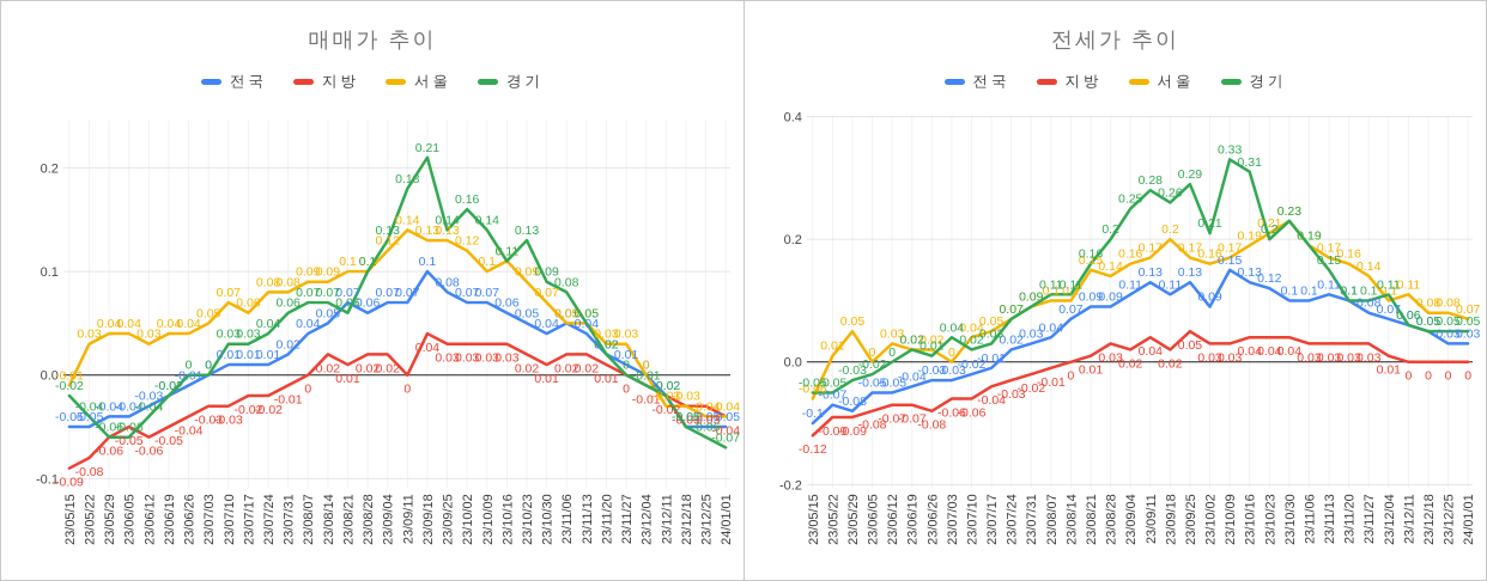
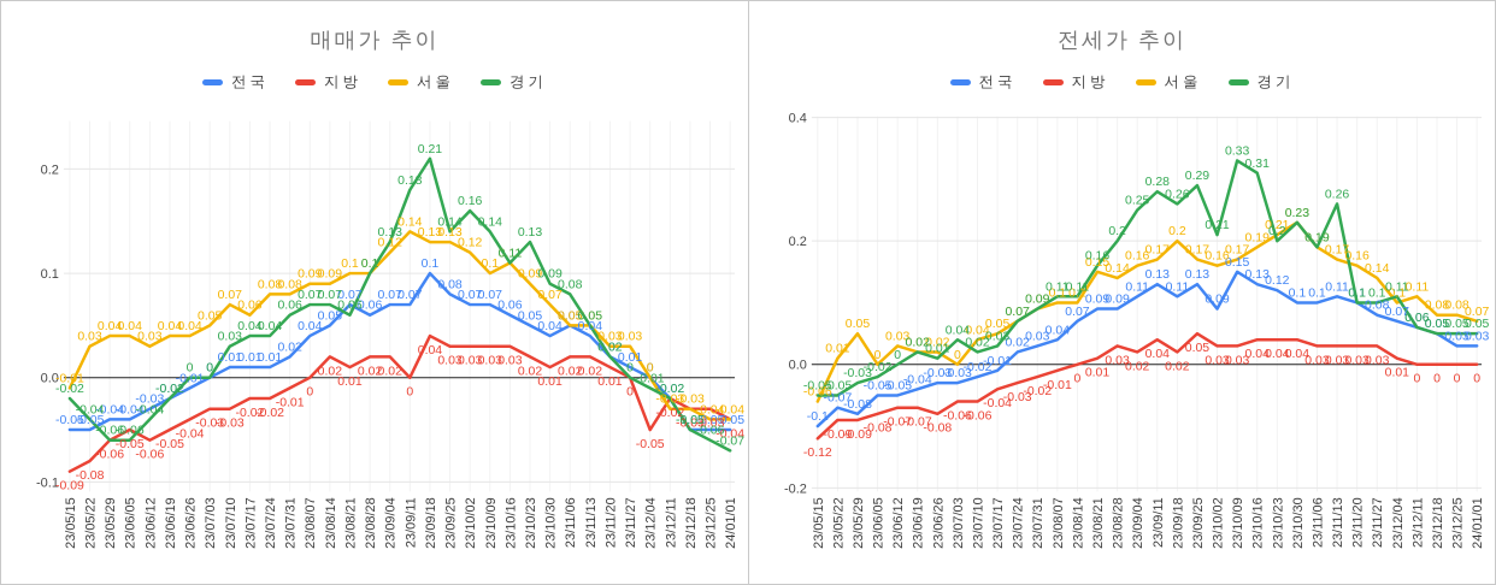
매매가 추이/경기/23/07/17: 0.03 -> 0.04
매매가 추이/지방/23/12/04: -0.01 -> -0.05
전세가 추이/경기/23/11/13: 0.15 -> 0.26
